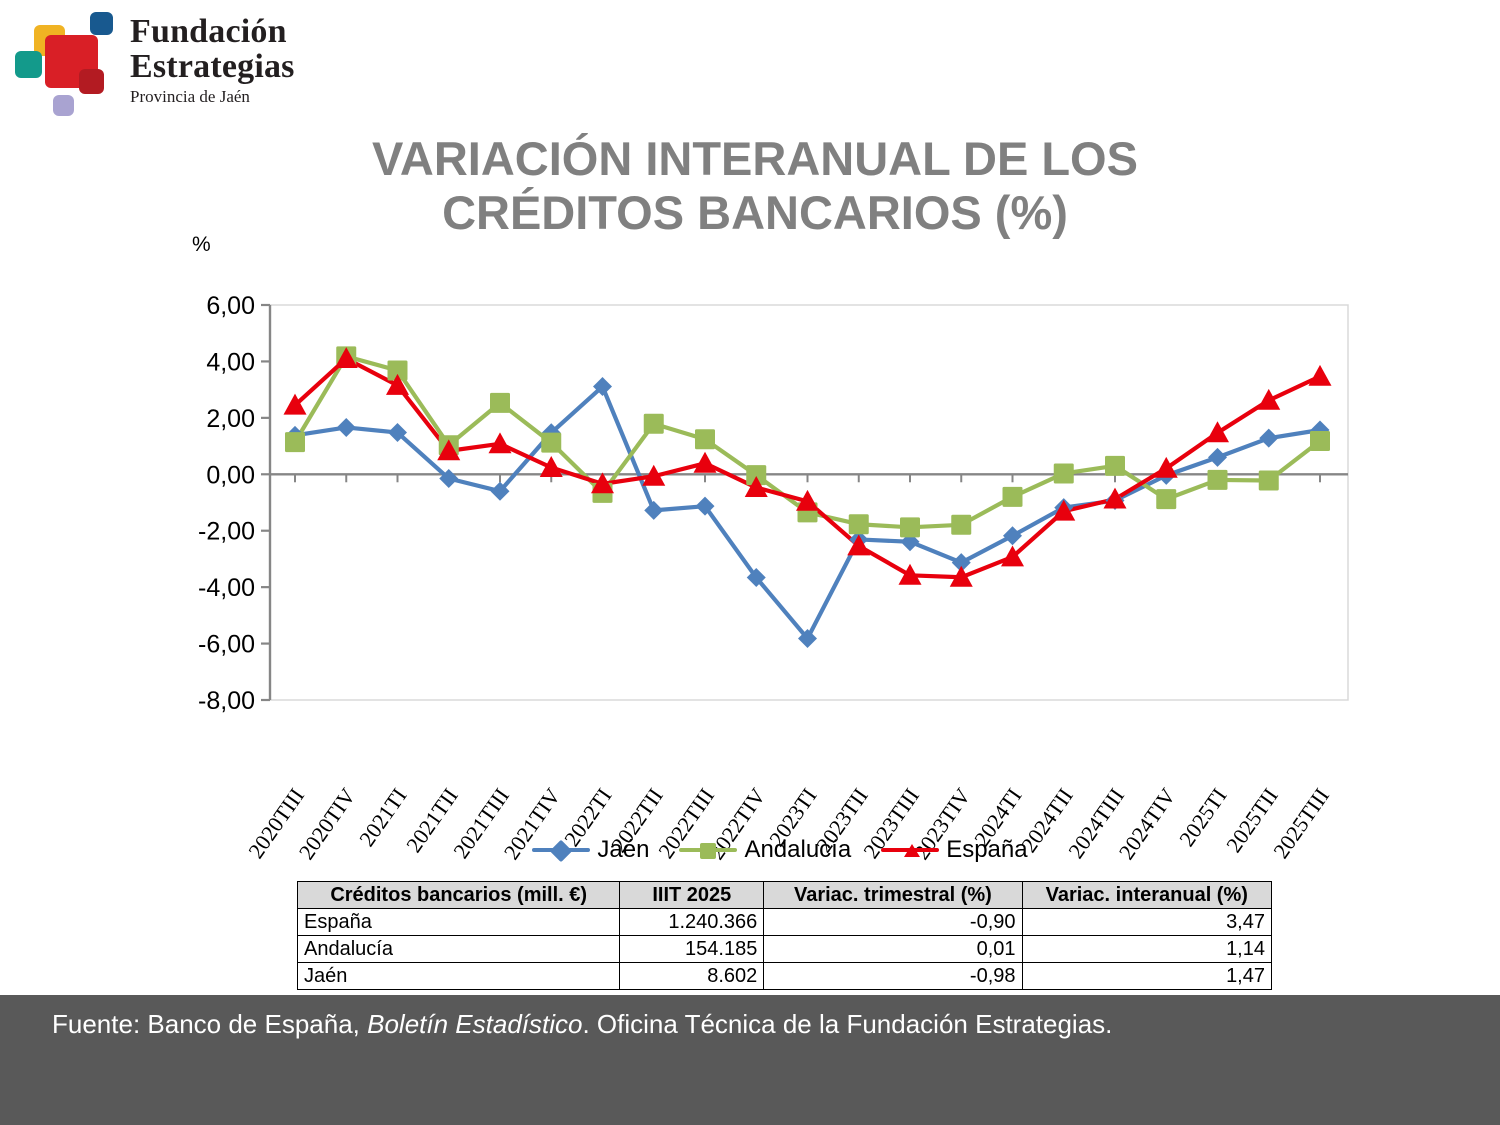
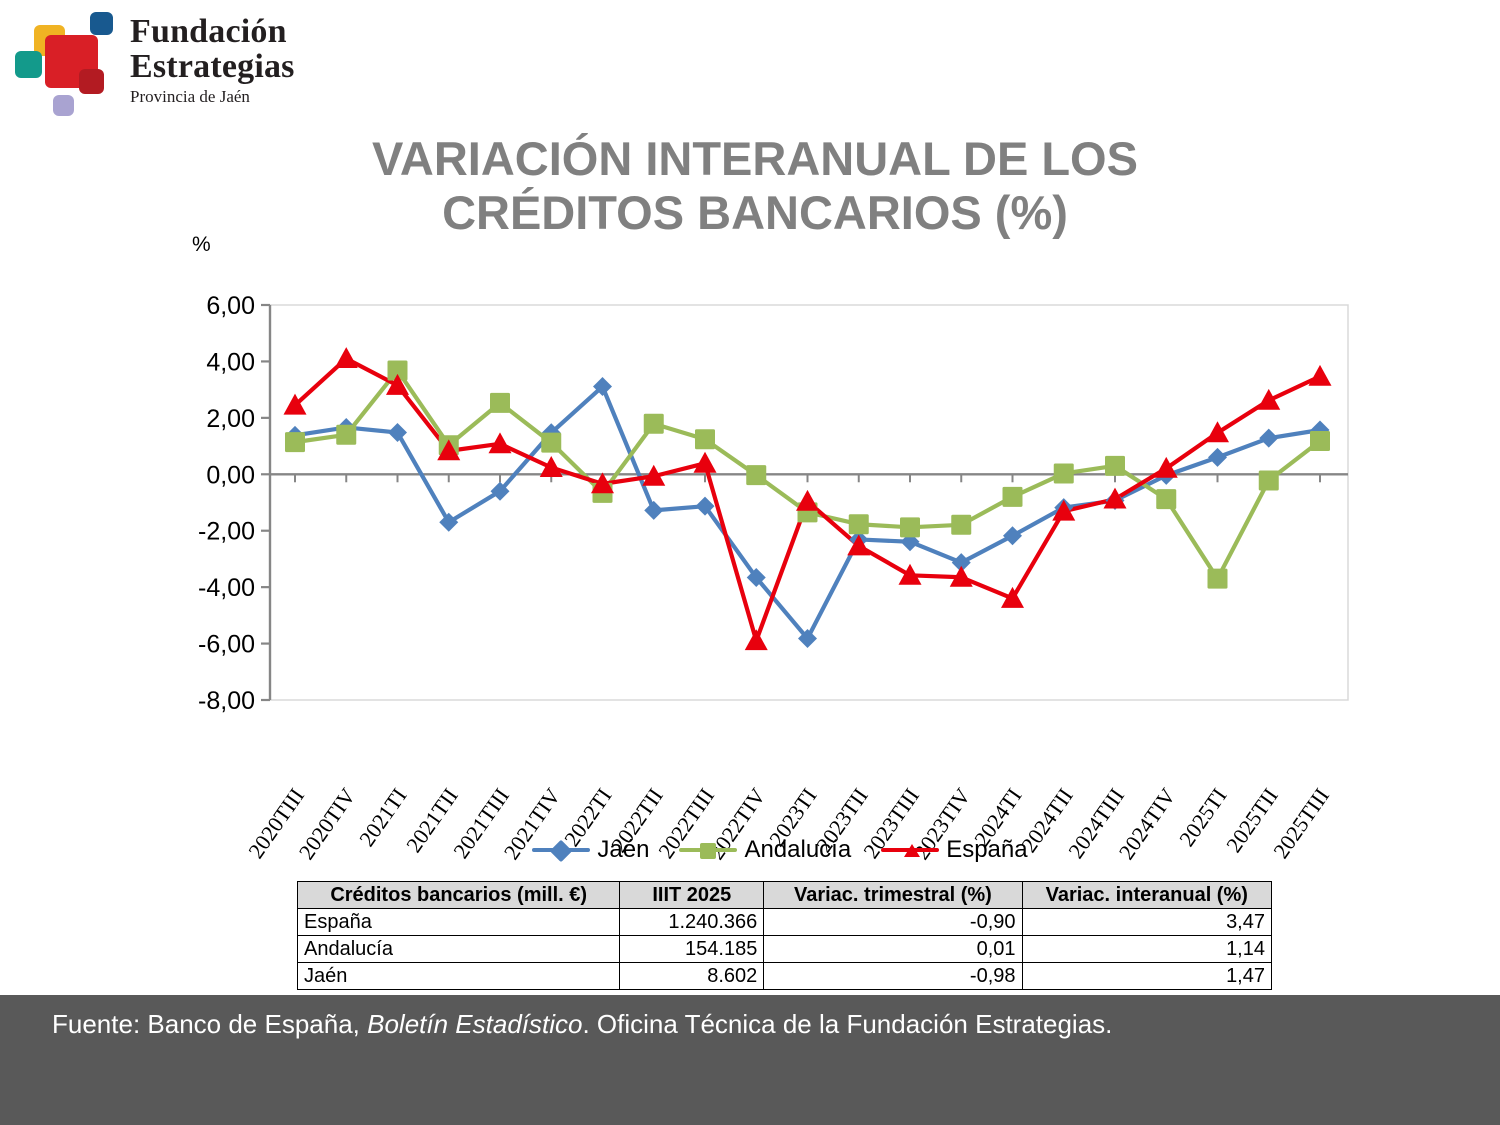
Andalucía/2020TIV: 4,2 -> 1,4
Jaén/2021TII: -0,1 -> -1,7
España/2022TIV: -0,5 -> -5,9
España/2024TI: -2,9 -> -4,4
Andalucía/2025TI: -0,2 -> -3,7
